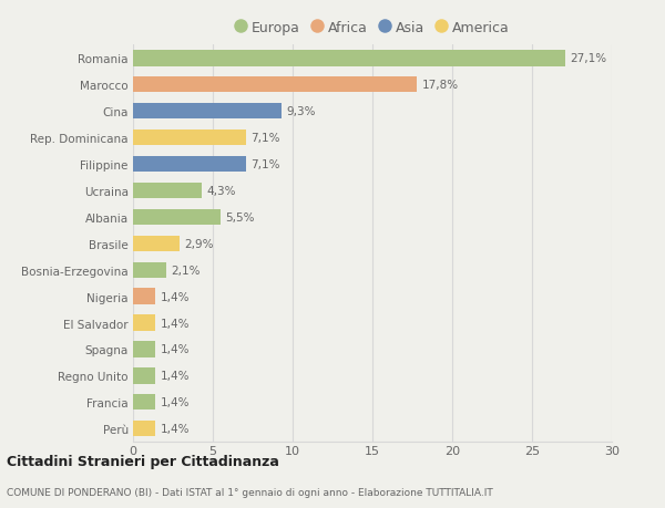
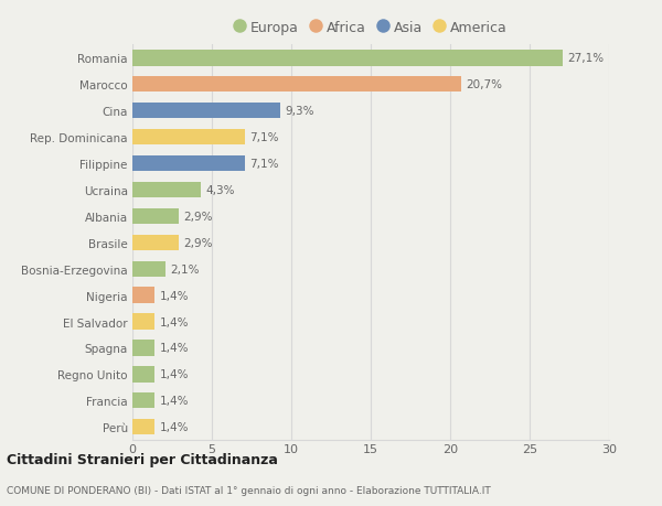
Marocco: 17,8% -> 20,7%
Albania: 5,5% -> 2,9%
